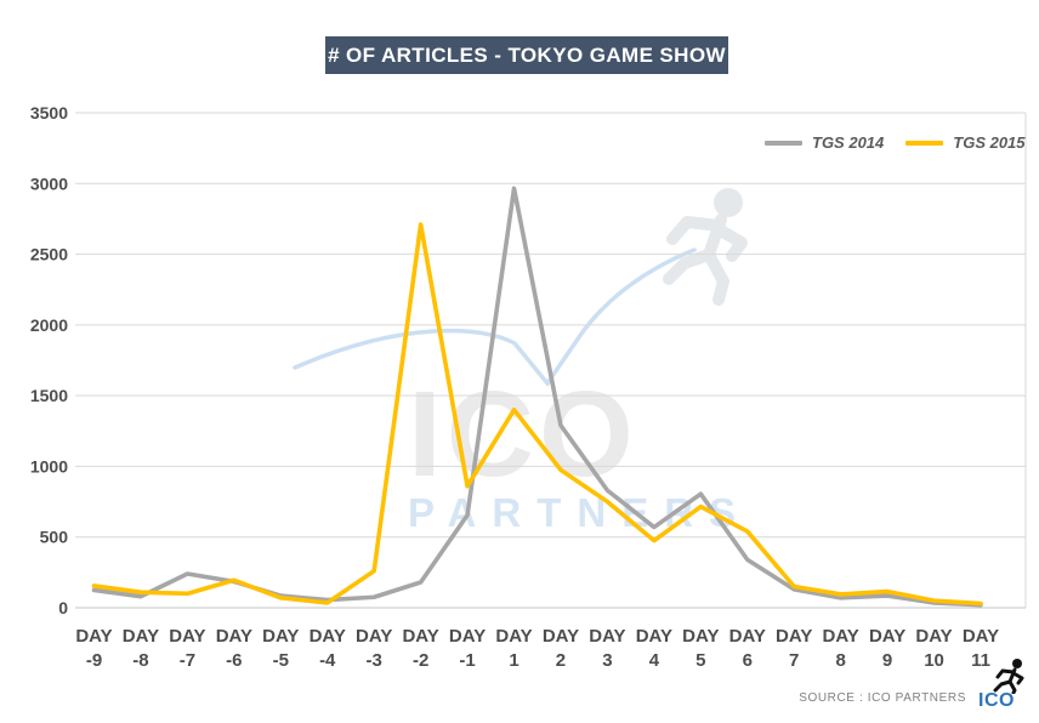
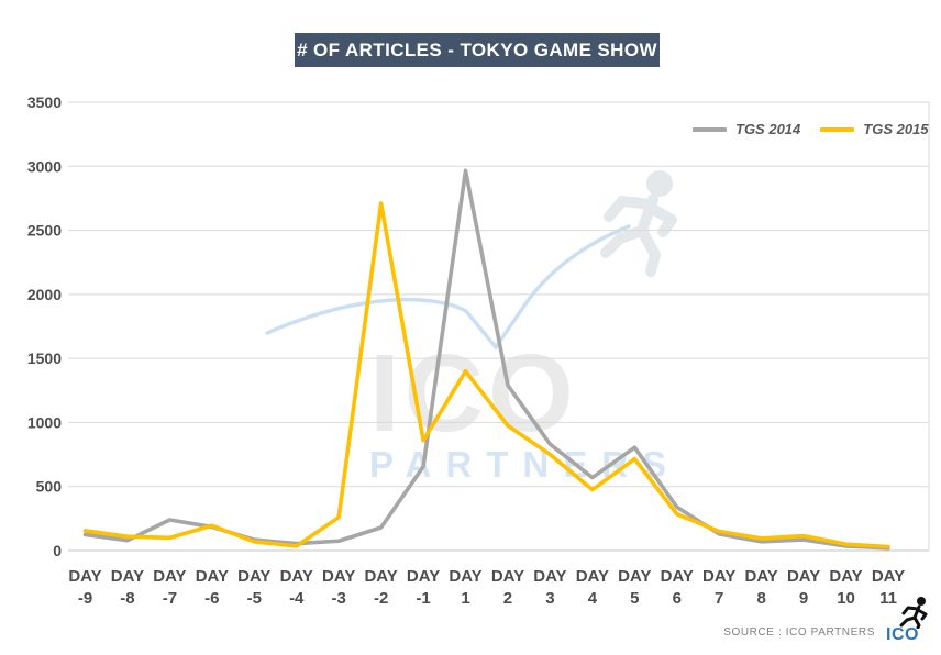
TGS 2015/DAY 6: 540 -> 280
